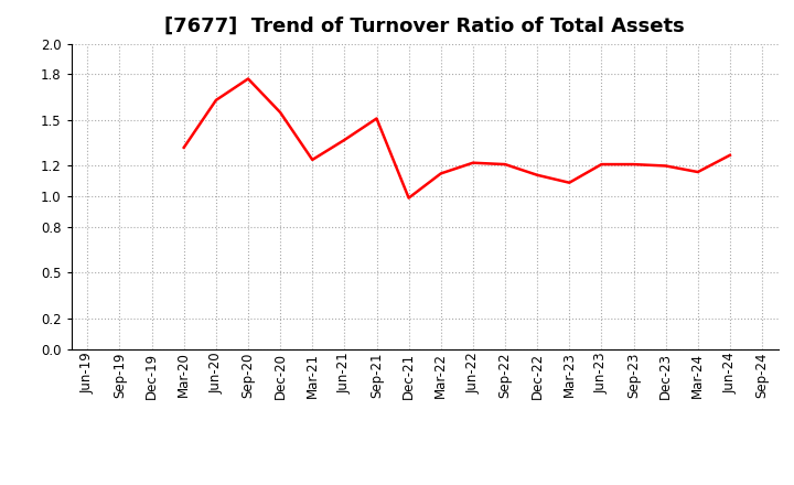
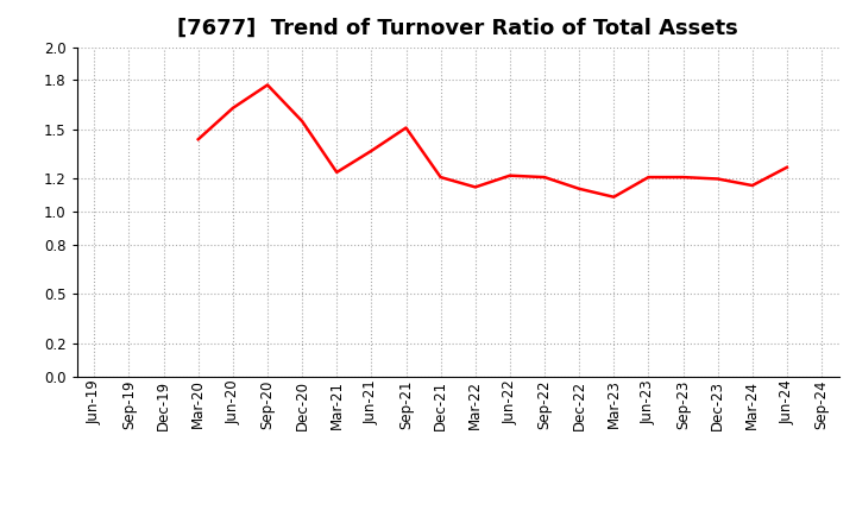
Mar-20: 1.32 -> 1.44
Dec-21: 0.99 -> 1.21
